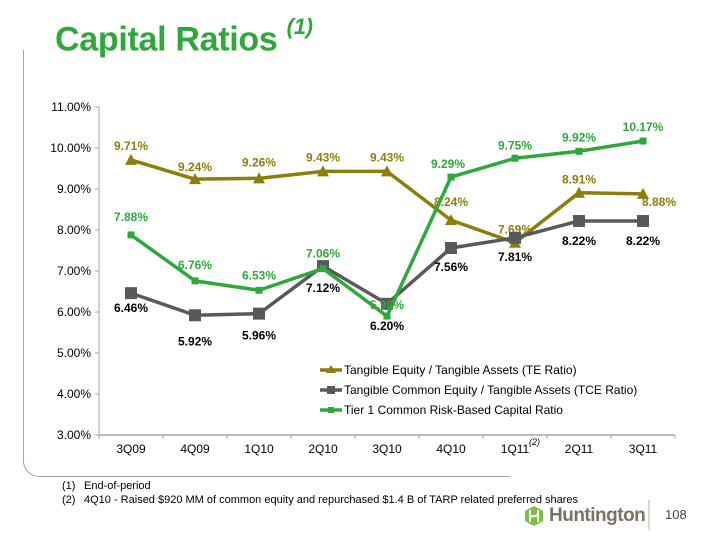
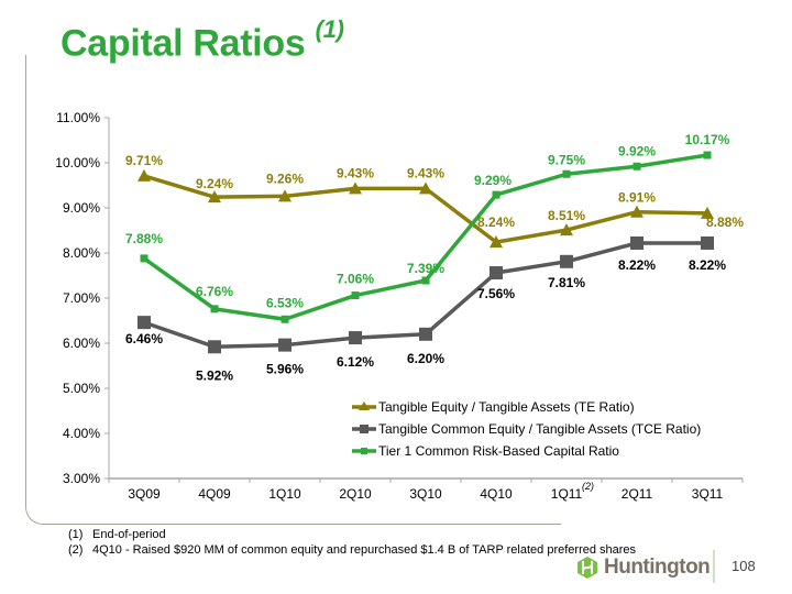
Tangible Common Equity / Tangible Assets (TCE Ratio)/2Q10: 7.12% -> 6.12%
Tier 1 Common Risk-Based Capital Ratio/3Q10: 5.90% -> 7.39%
Tangible Equity / Tangible Assets (TE Ratio)/1Q11: 7.69% -> 8.51%
